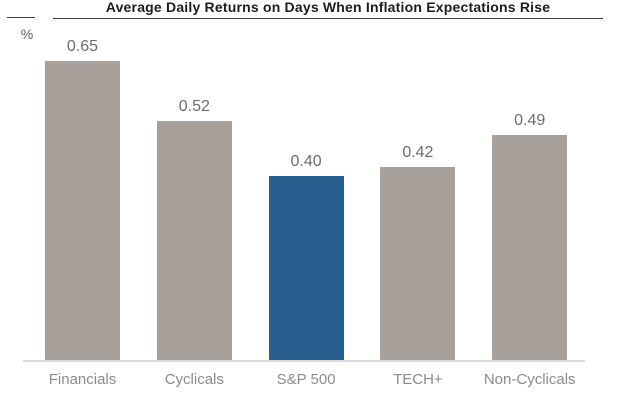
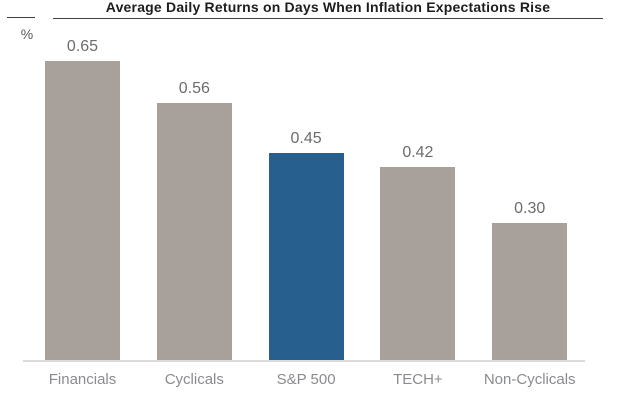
Cyclicals: 0.52 -> 0.56
S&P 500: 0.40 -> 0.45
Non-Cyclicals: 0.49 -> 0.30
